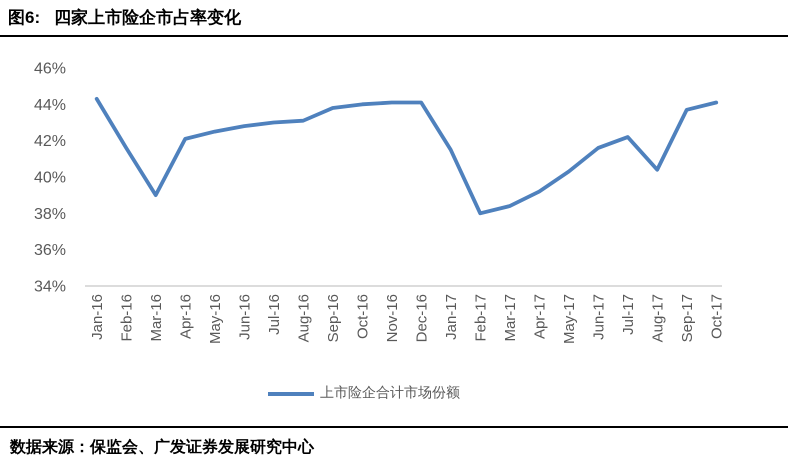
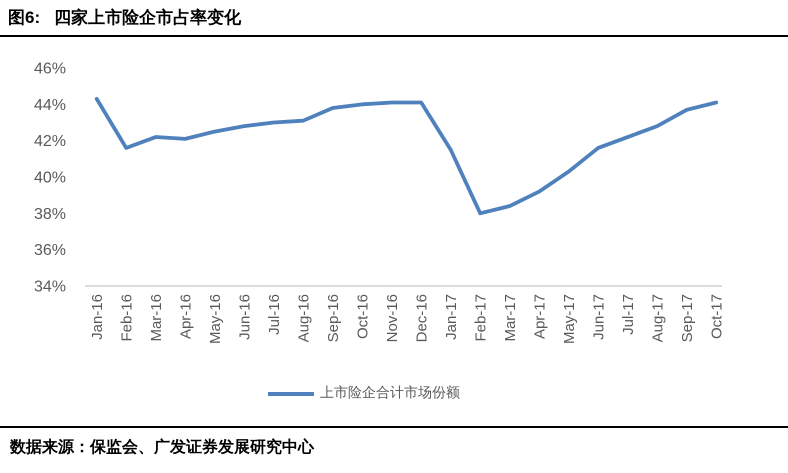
Mar-16: 39.0% -> 42.2%
Aug-17: 40.4% -> 42.8%
